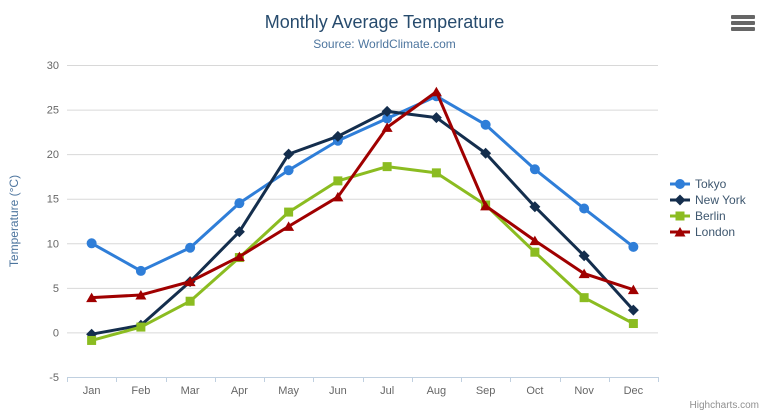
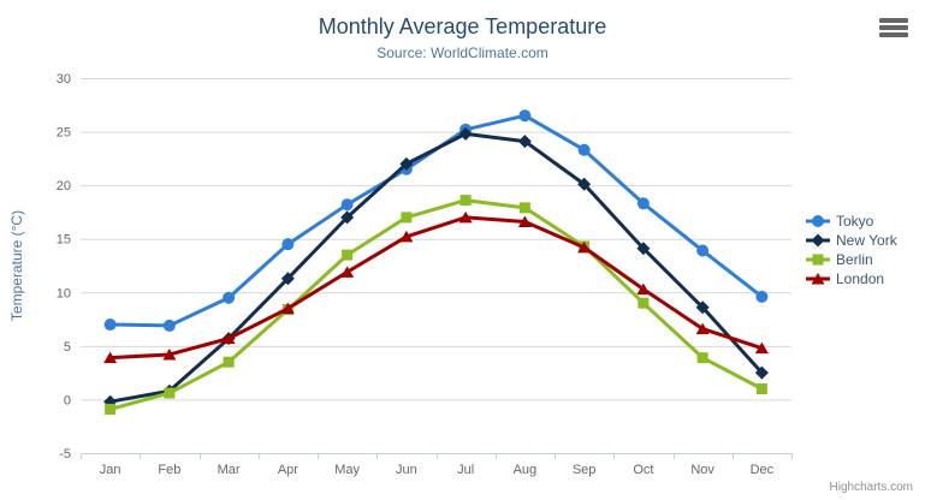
Tokyo/Jan: 10 -> 7
New York/May: 20 -> 17
Tokyo/Jul: 24 -> 25
London/Jul: 23 -> 17
London/Aug: 27 -> 17
